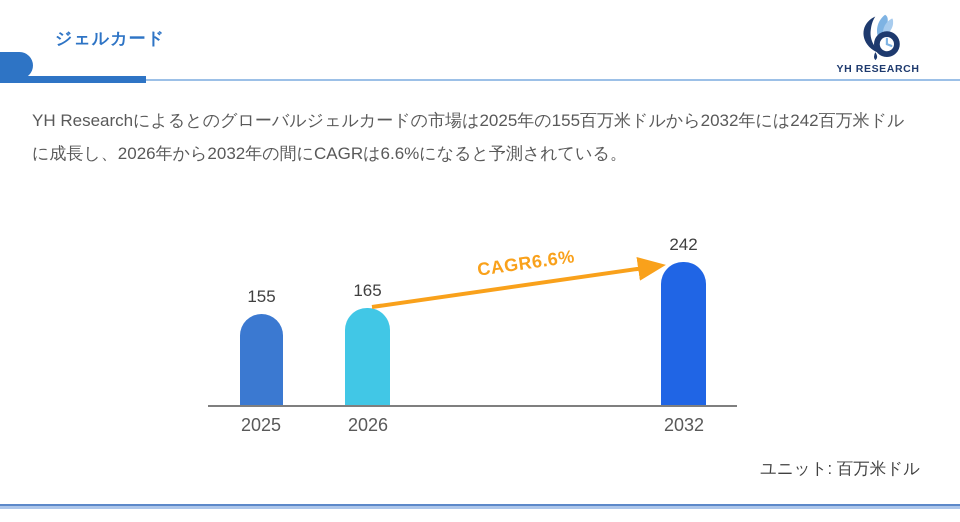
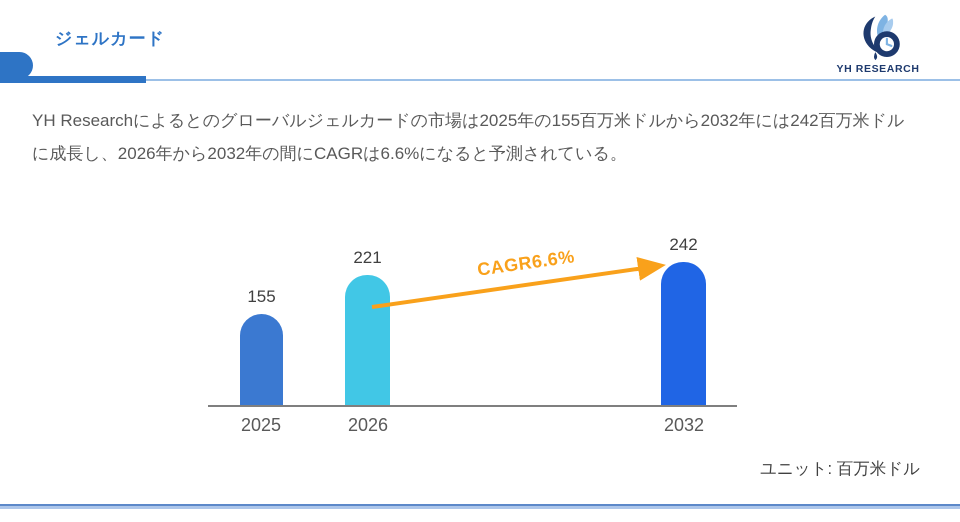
2026: 165 -> 221
